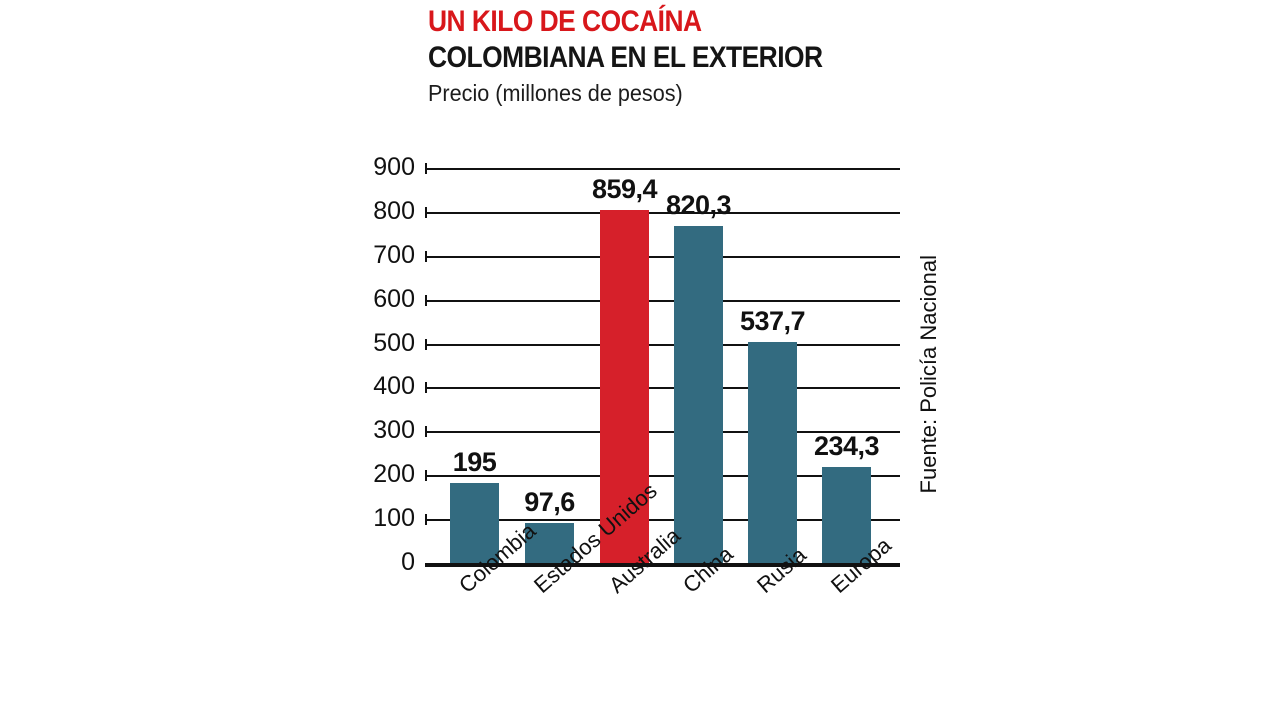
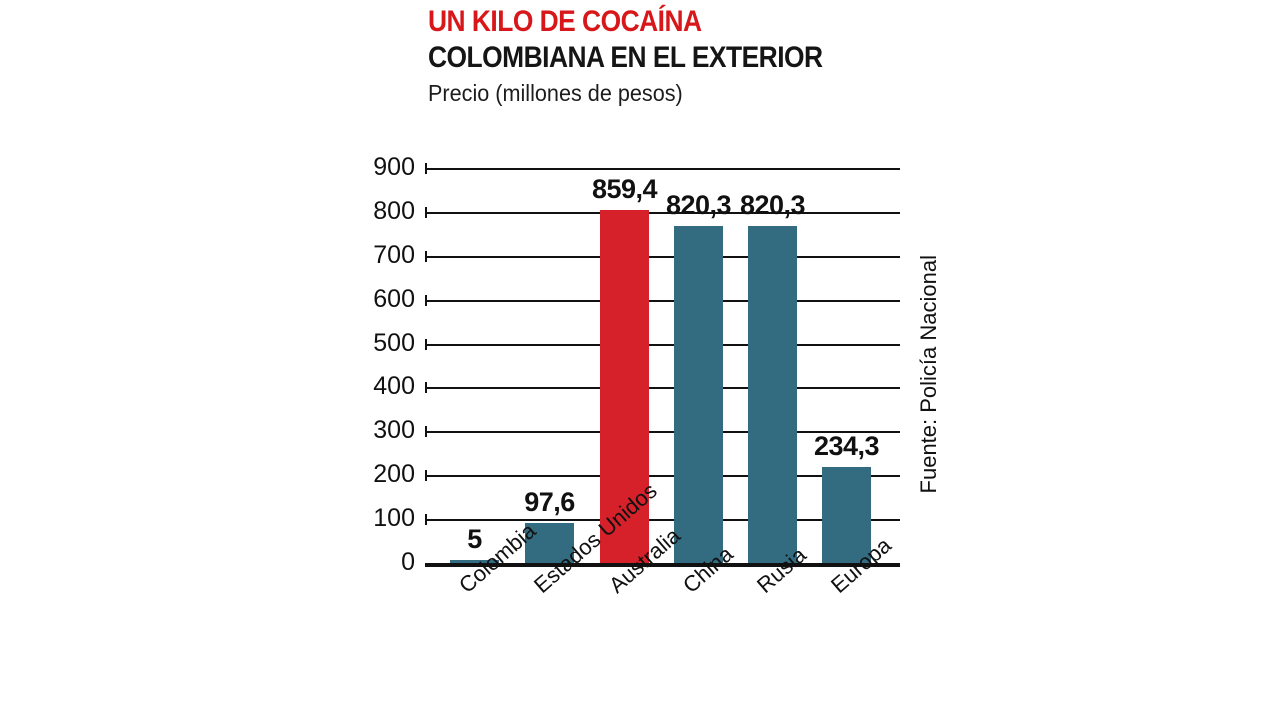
Colombia: 195 -> 5
Rusia: 537,7 -> 820,3
